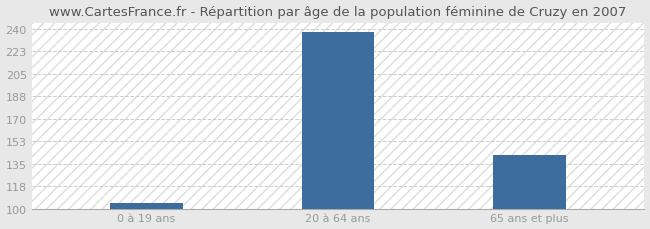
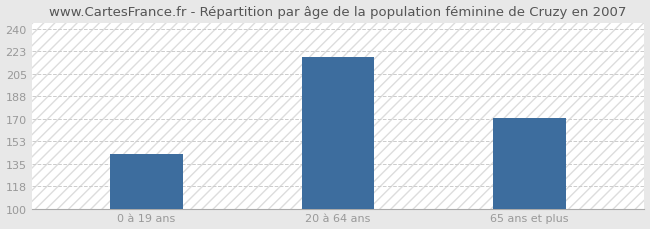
0 à 19 ans: 104 -> 143
20 à 64 ans: 238 -> 218
65 ans et plus: 142 -> 171
